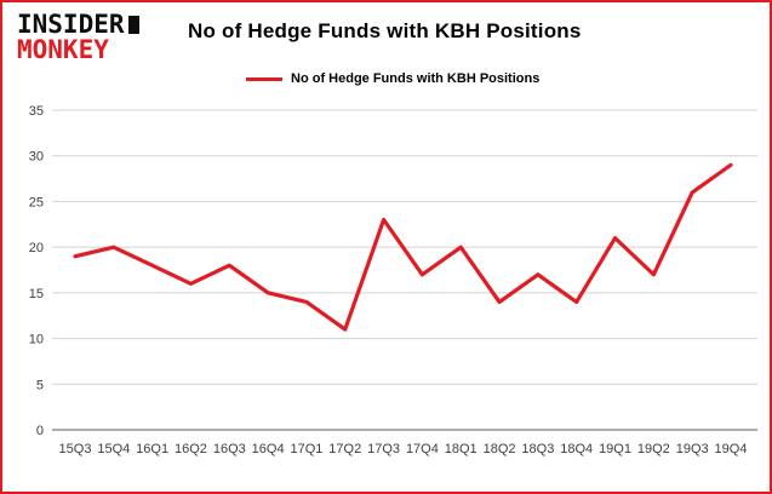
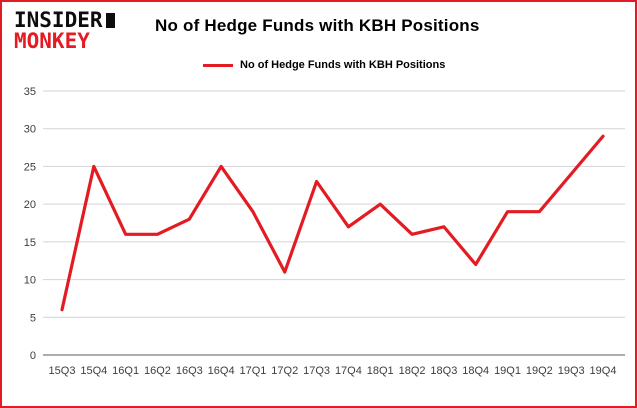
15Q3: 19 -> 6
15Q4: 20 -> 25
16Q1: 18 -> 16
16Q4: 15 -> 25
17Q1: 14 -> 19
18Q2: 14 -> 16
18Q4: 14 -> 12
19Q1: 21 -> 19
19Q2: 17 -> 19
19Q3: 26 -> 24
